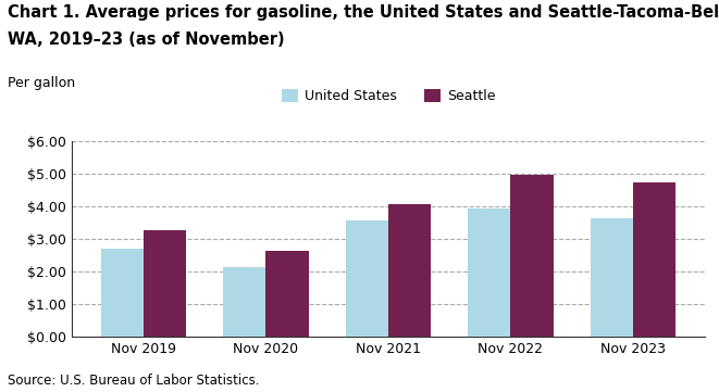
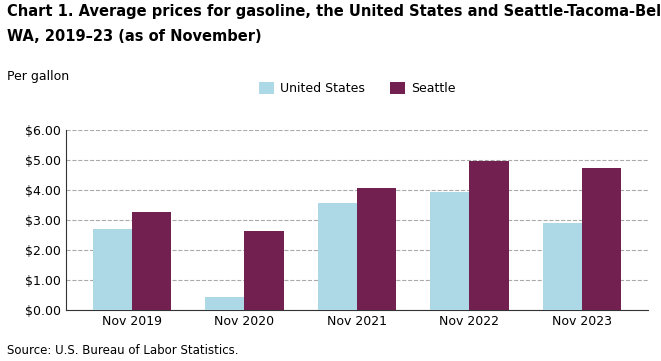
United States/Nov 2020: $2.15 -> $0.45
United States/Nov 2023: $3.63 -> $2.90
